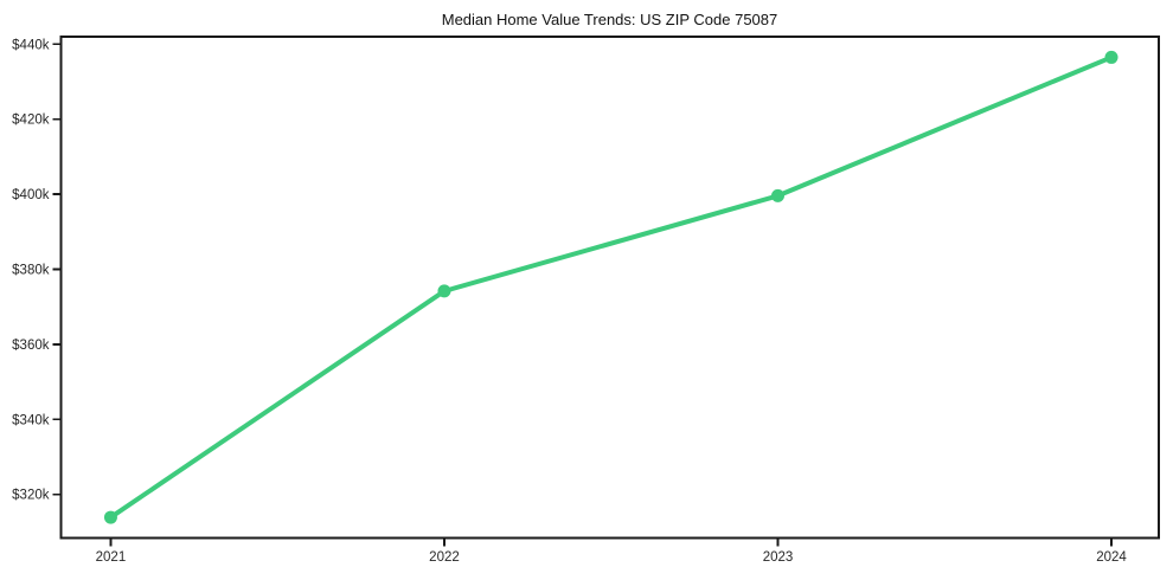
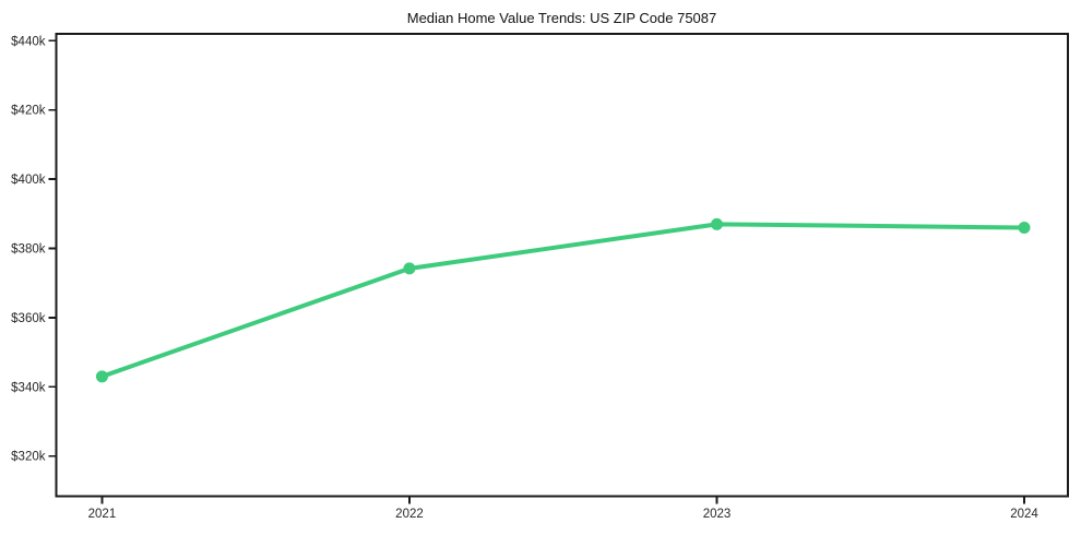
2021: $314k -> $343k
2023: $400k -> $387k
2024: $436k -> $386k
